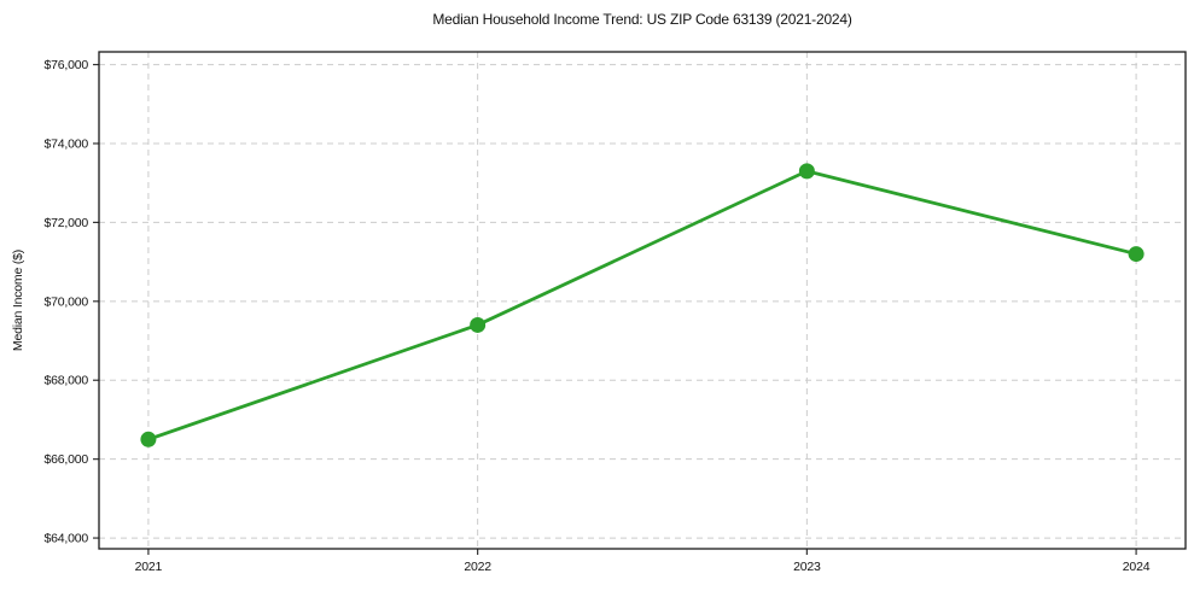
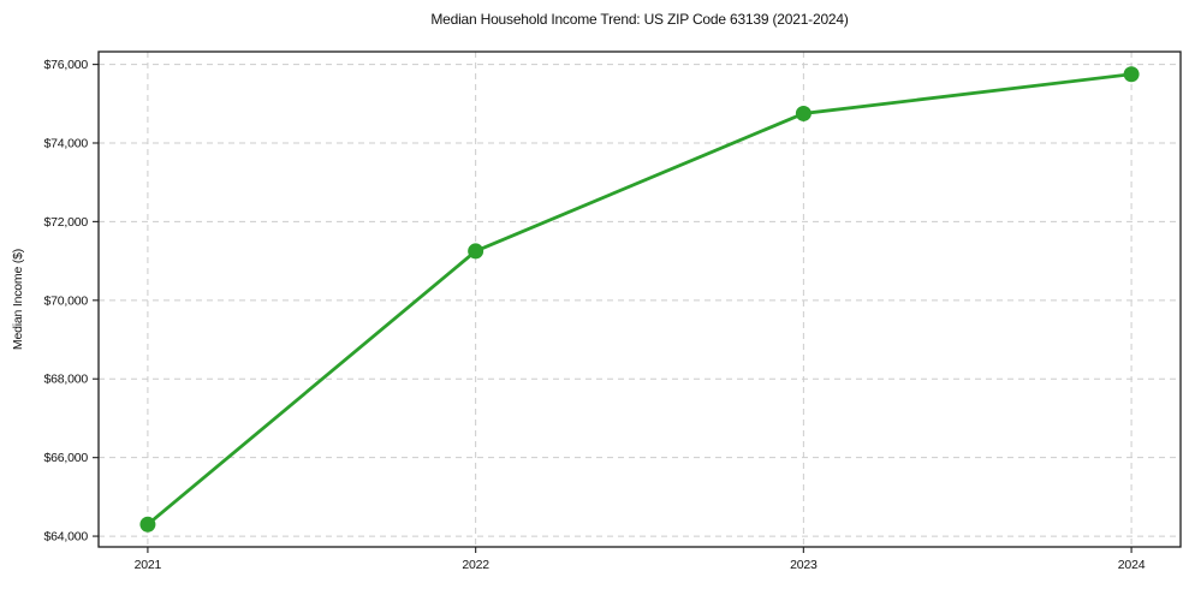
2021: $66500 -> $64300
2022: $69400 -> $71200
2023: $73300 -> $74800
2024: $71200 -> $75800
